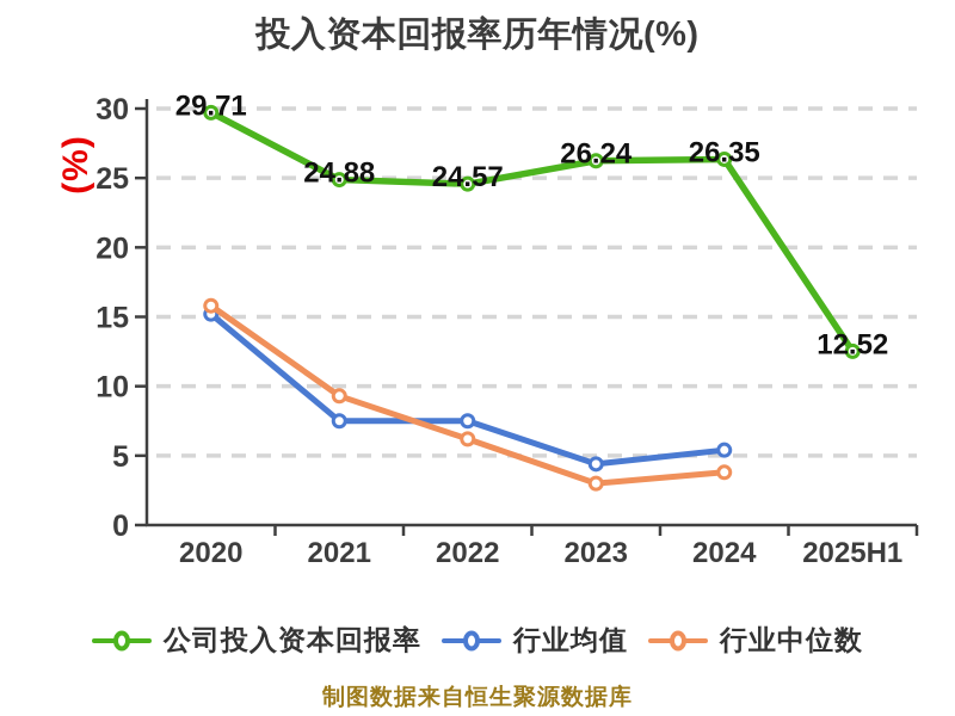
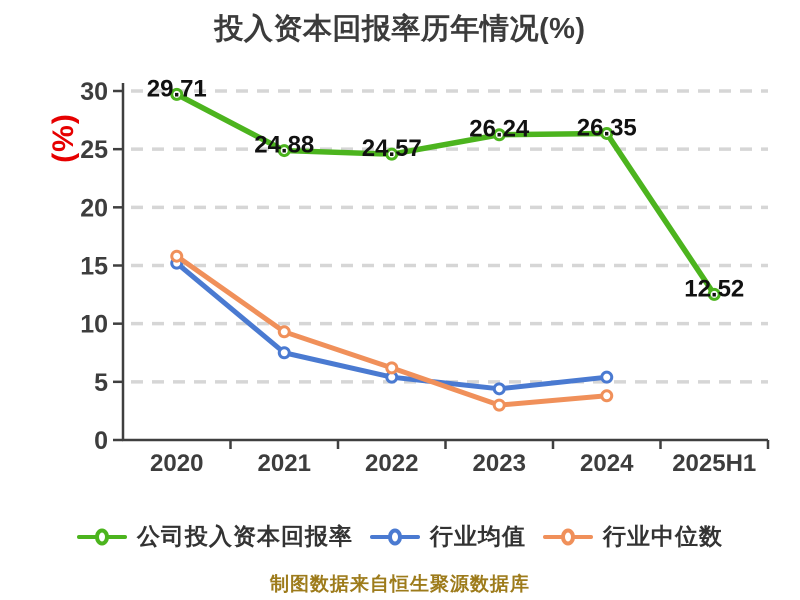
行业均值/2022: 7.5 -> 5.4
